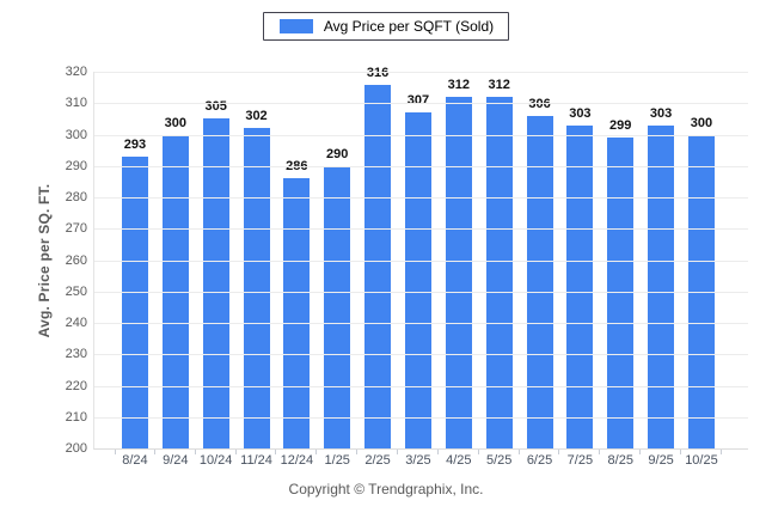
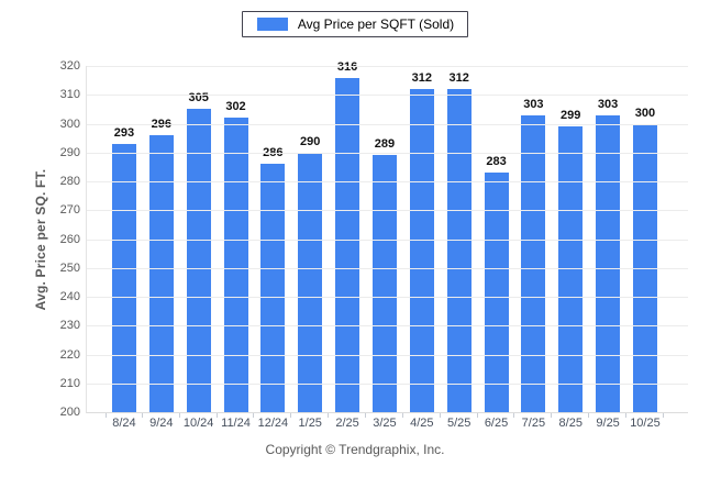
9/24: 300 -> 296
3/25: 307 -> 289
6/25: 306 -> 283
